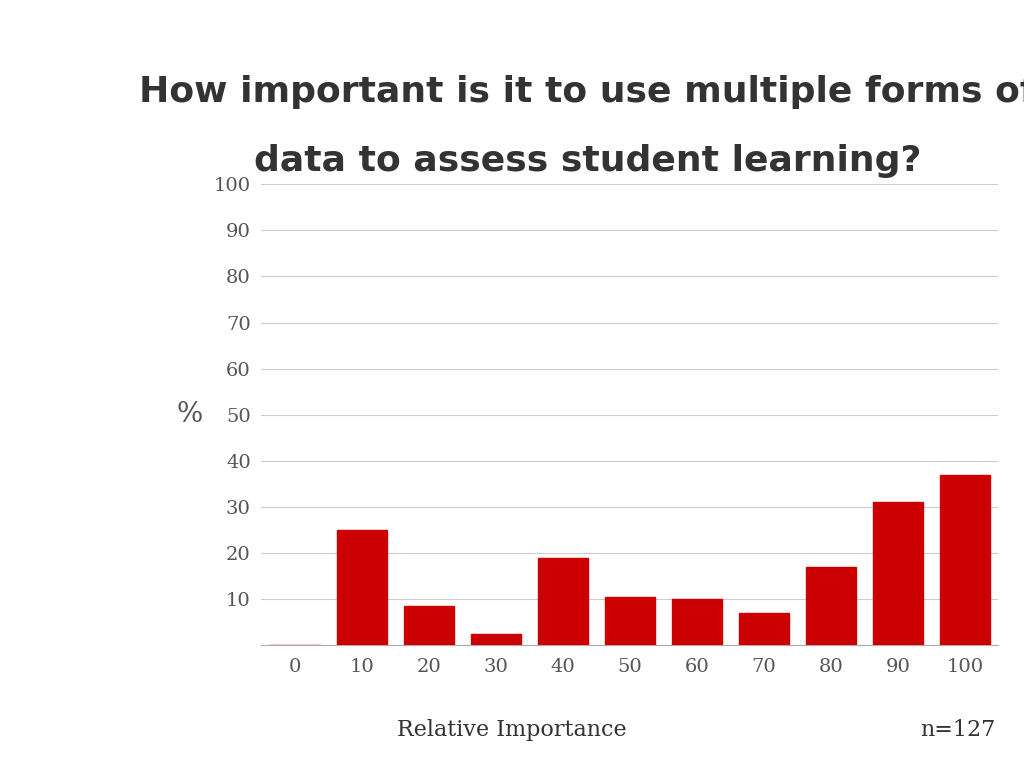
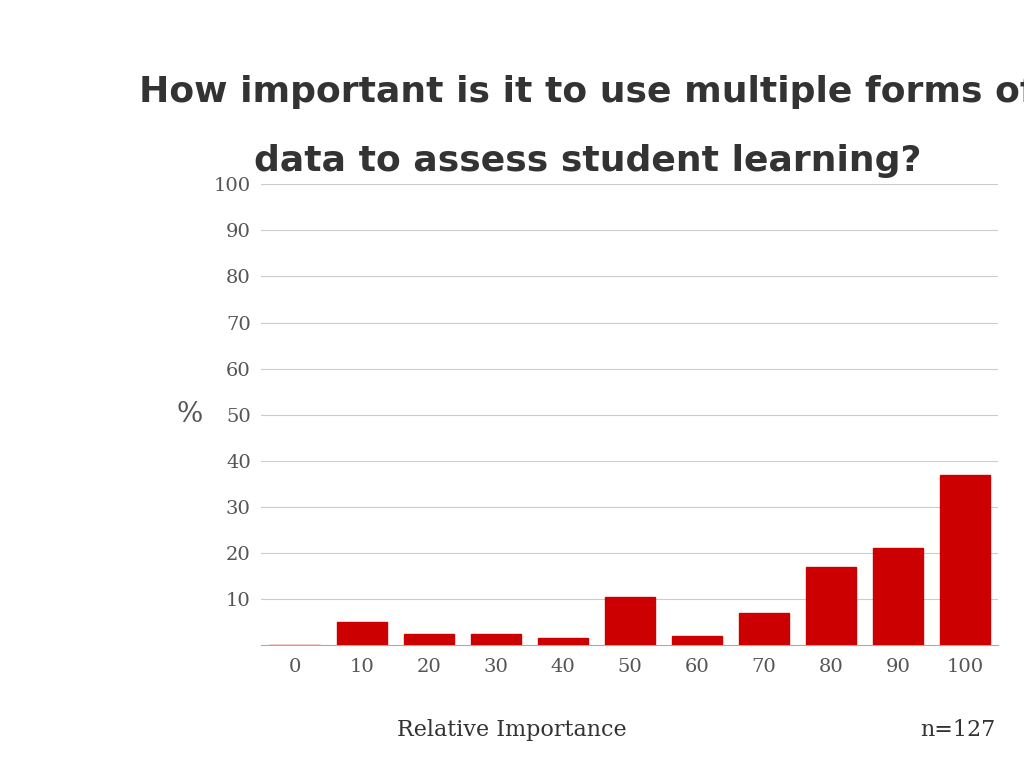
10: 25.0 -> 5.0
20: 8.5 -> 2.5
40: 19.0 -> 1.5
60: 10.0 -> 2.0
90: 31.0 -> 21.0
